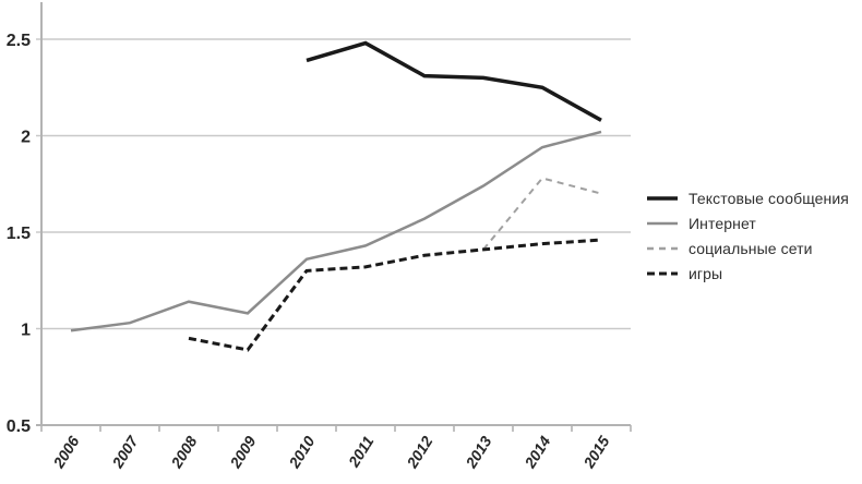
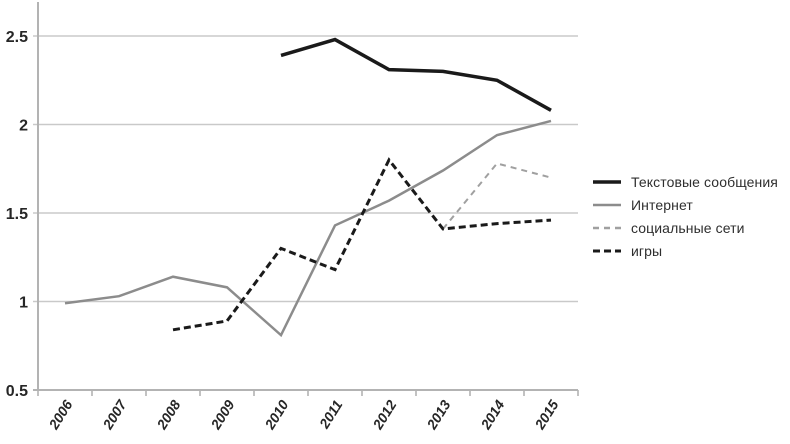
игры/2008: 0.95 -> 0.84
Интернет/2010: 1.36 -> 0.81
игры/2011: 1.32 -> 1.18
игры/2012: 1.38 -> 1.80
